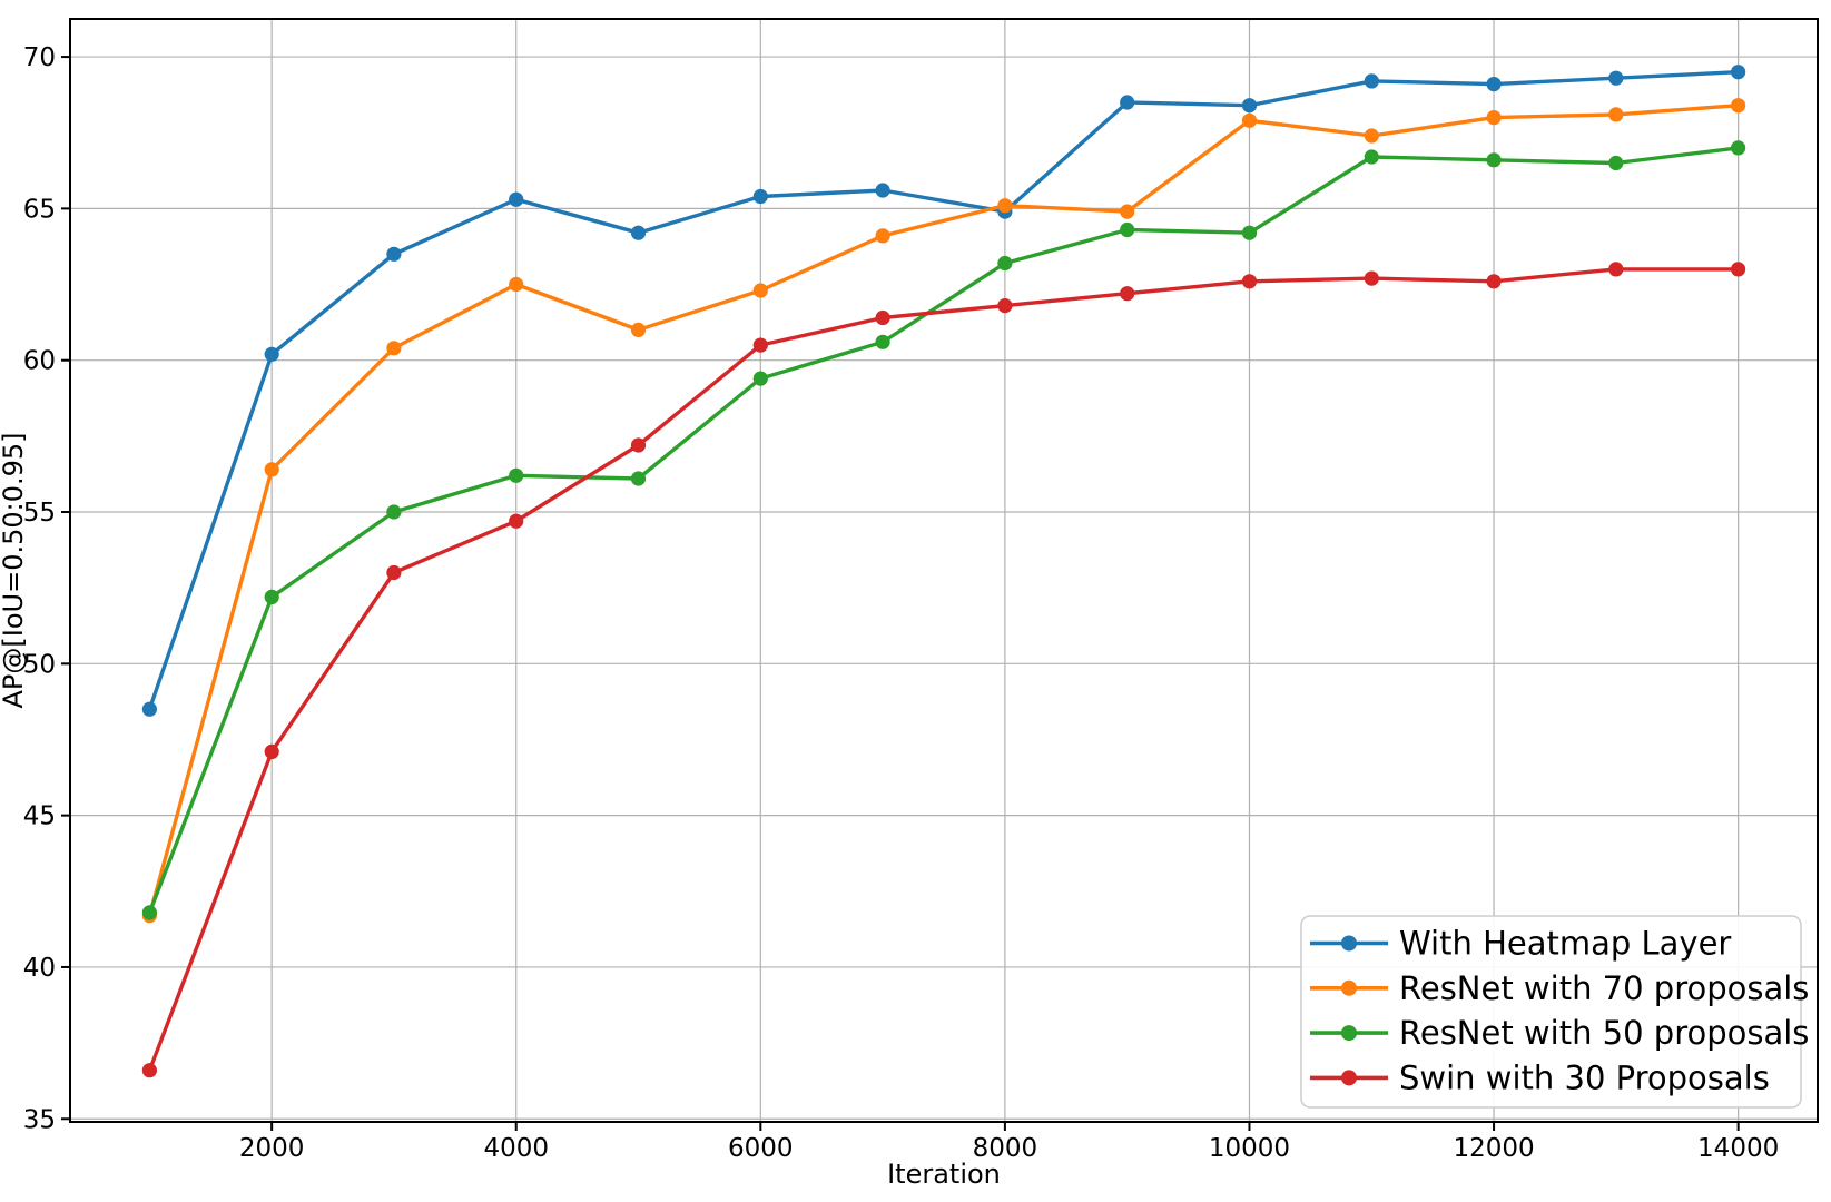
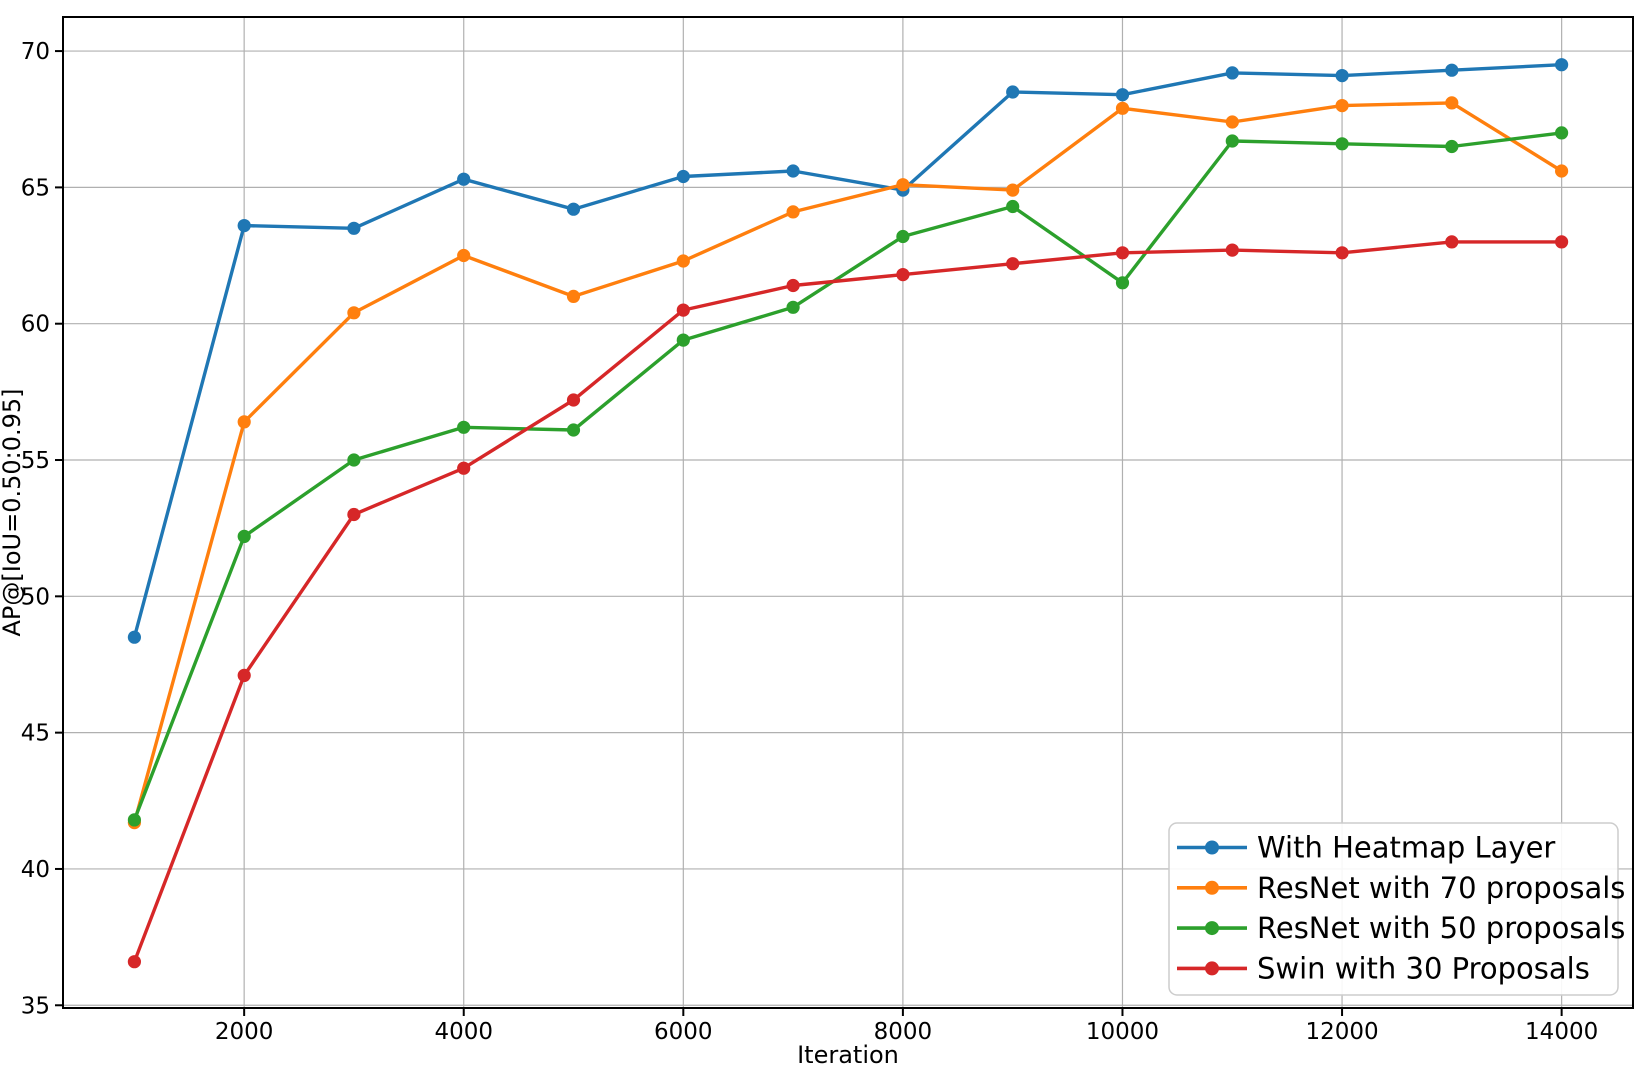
With Heatmap Layer/2000: 60.2 -> 63.6
ResNet with 50 proposals/10000: 64.2 -> 61.5
ResNet with 70 proposals/14000: 68.4 -> 65.6
